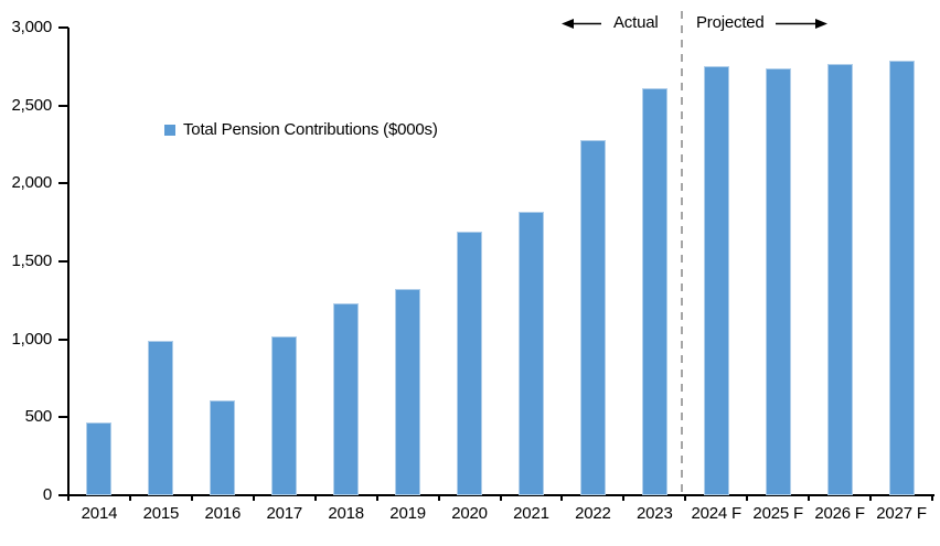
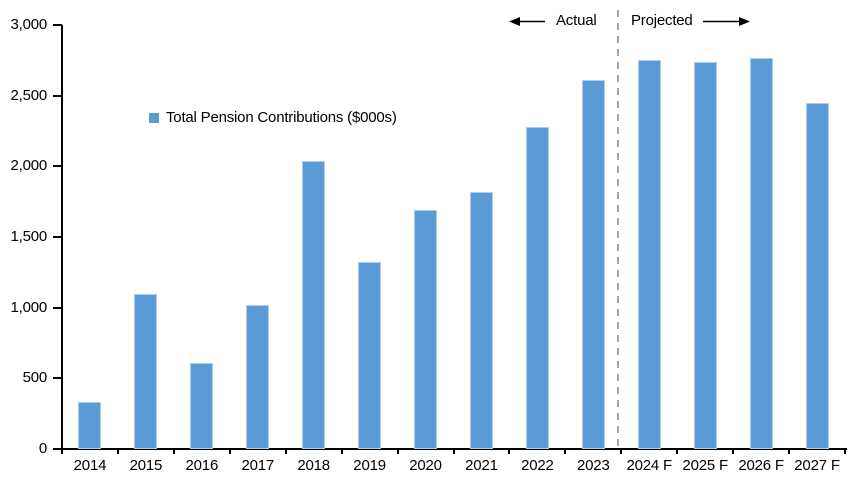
2014: 470 -> 330
2015: 990 -> 1100
2018: 1230 -> 2040
2027 F: 2790 -> 2450
